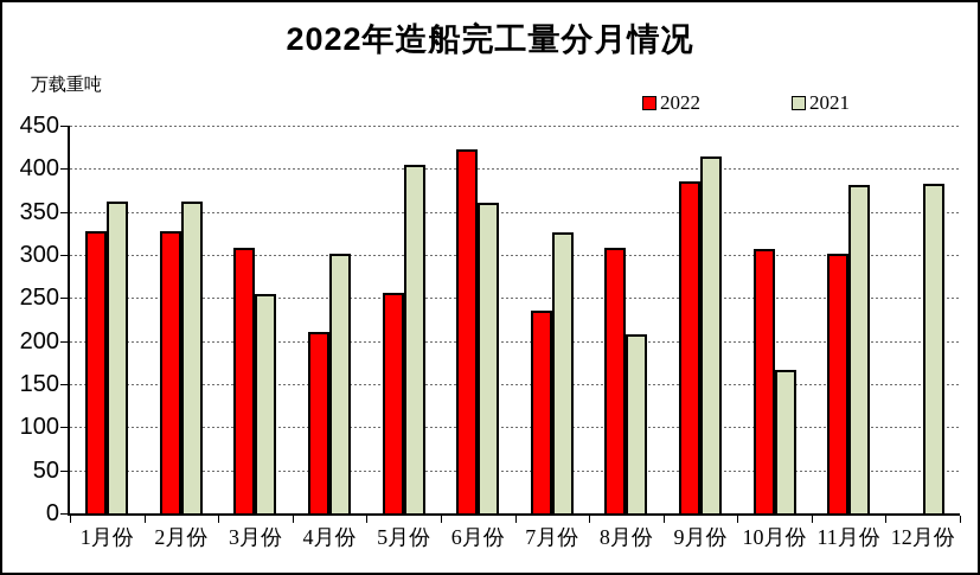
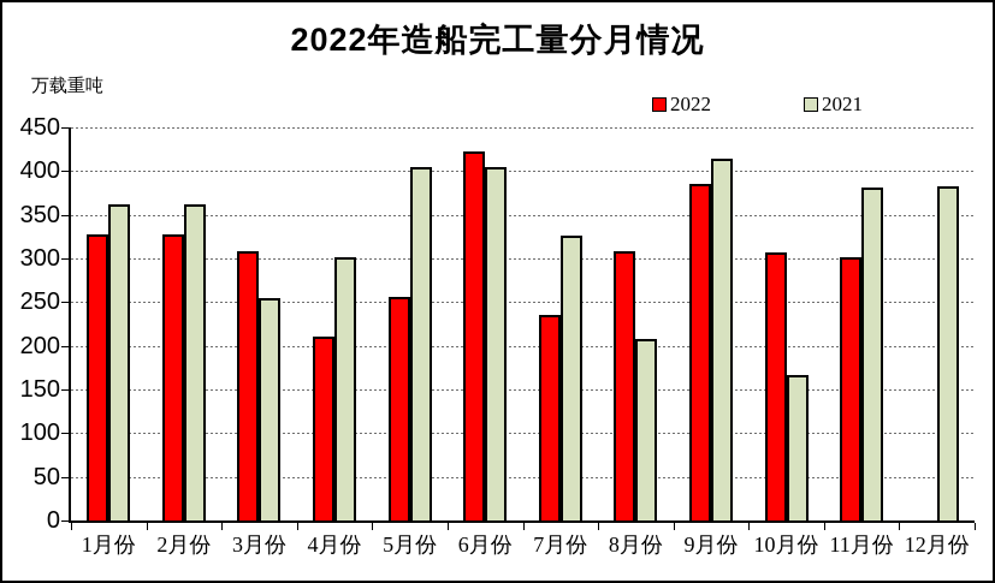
2021/6月份: 360 -> 400
